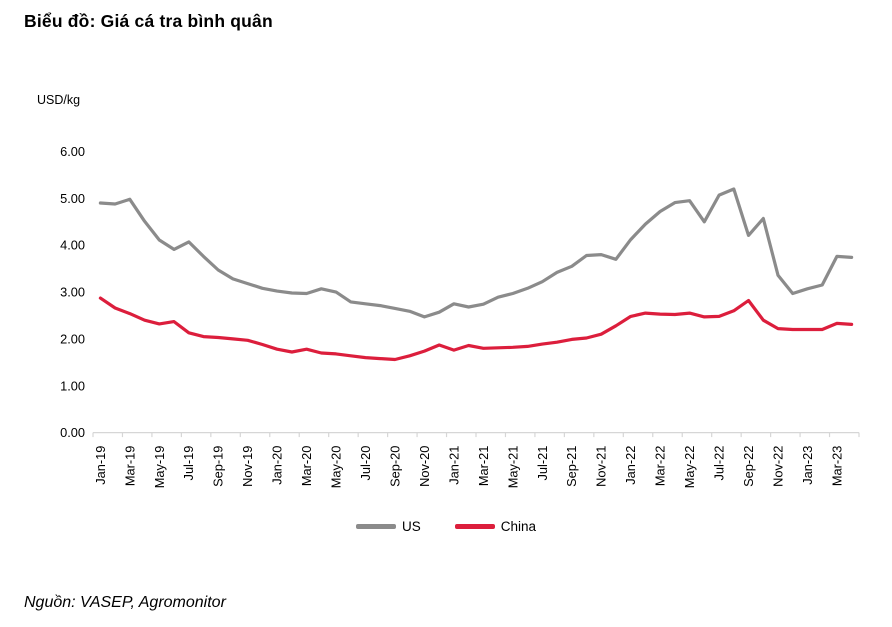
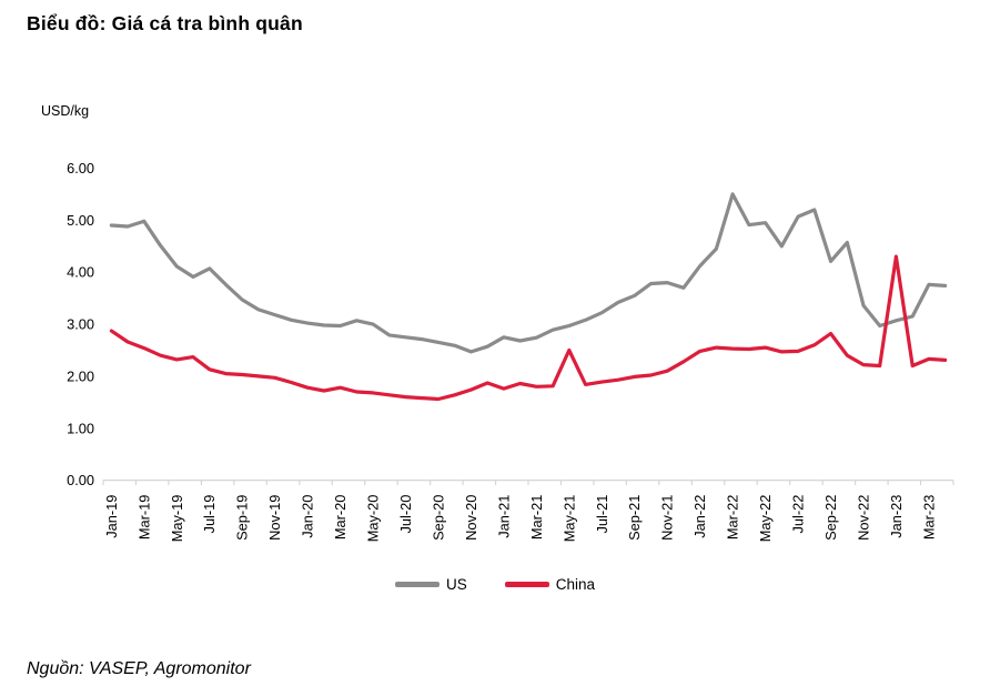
China/May-21: 1.8 -> 2.5
US/Mar-22: 4.7 -> 5.5
China/Jan-23: 2.2 -> 4.3
